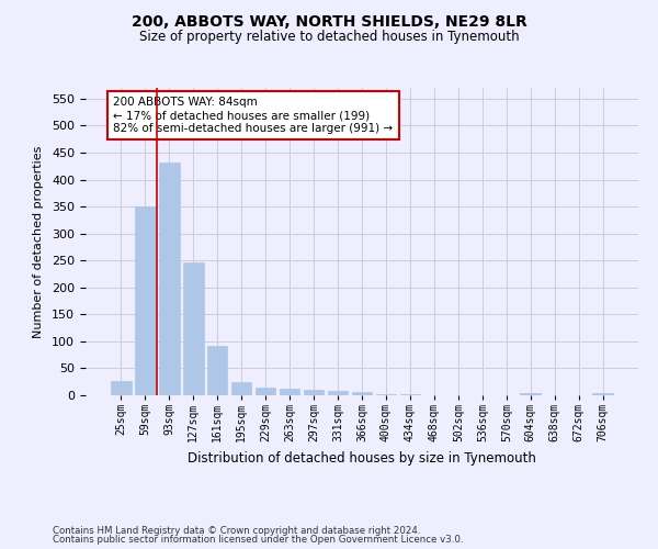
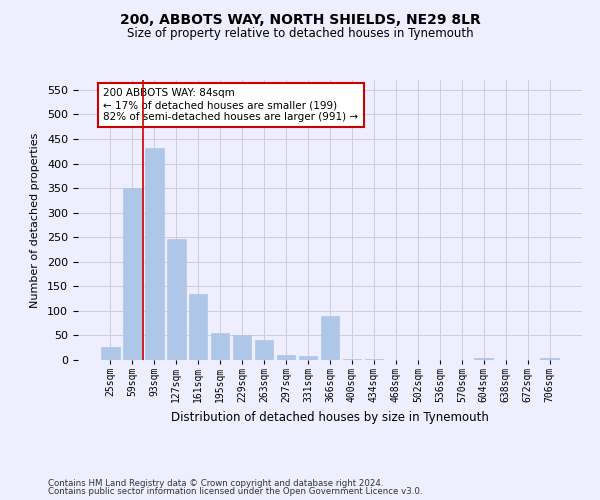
161sqm: 92 -> 135
195sqm: 25 -> 55
229sqm: 15 -> 50
263sqm: 13 -> 40
366sqm: 6 -> 90
